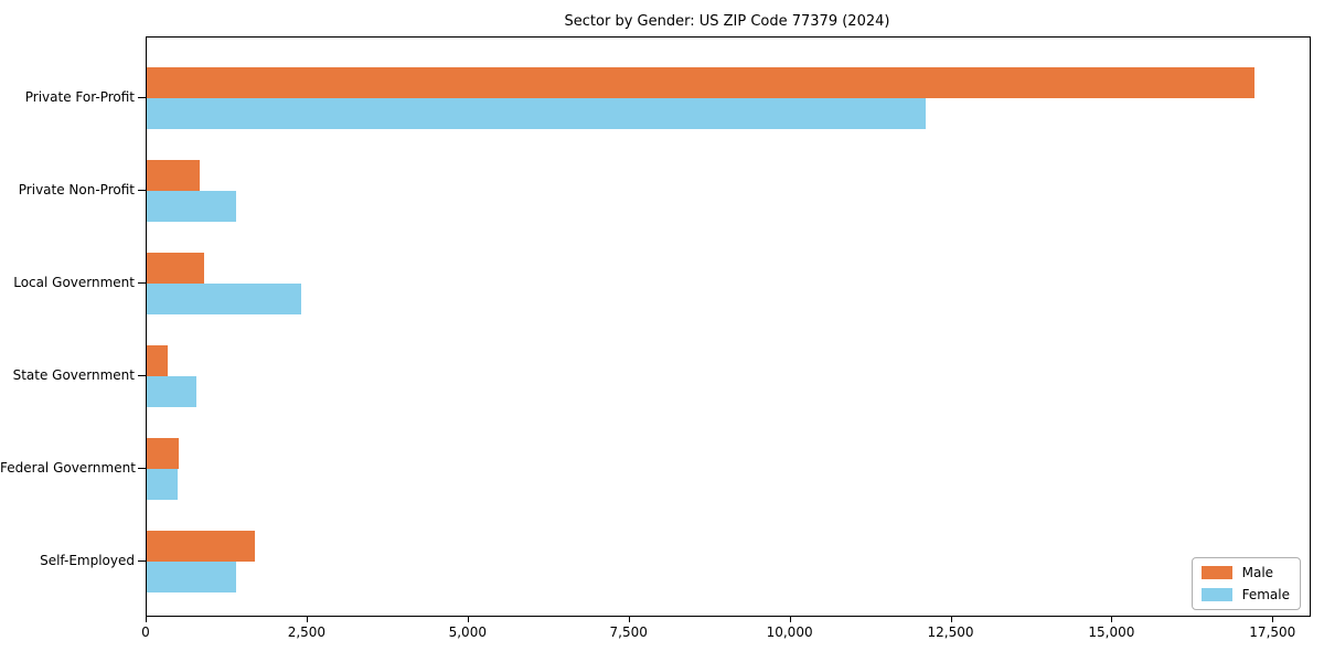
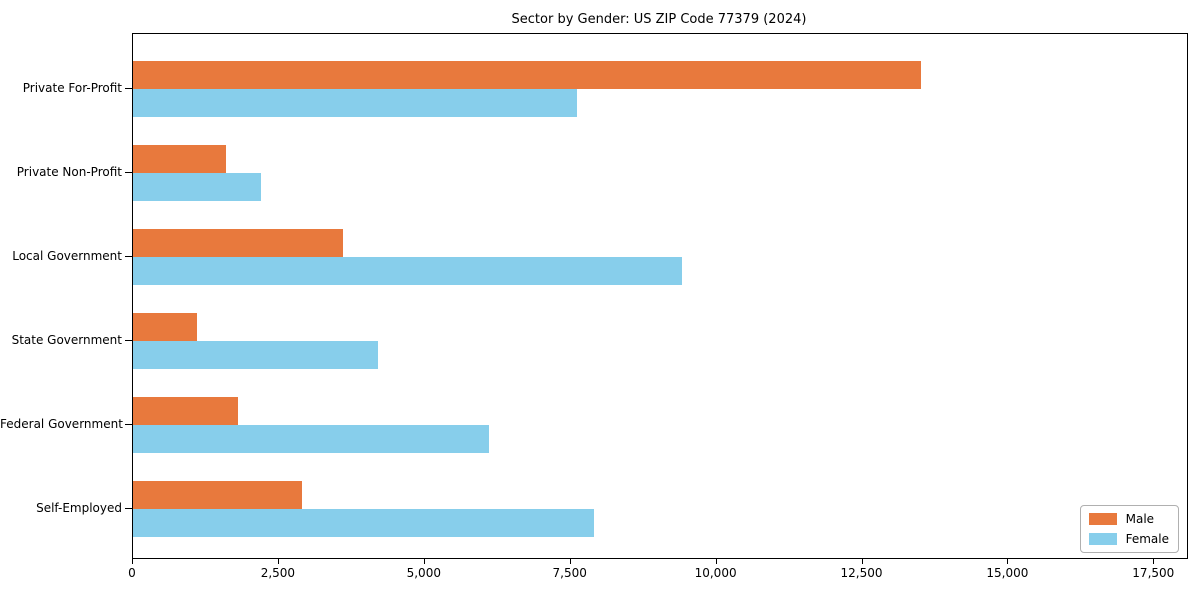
Male/Private For-Profit: 17200 -> 13500
Female/Private For-Profit: 12100 -> 7600
Male/Private Non-Profit: 800 -> 1600
Female/Private Non-Profit: 1400 -> 2200
Male/Local Government: 900 -> 3600
Female/Local Government: 2400 -> 9400
Male/State Government: 300 -> 1100
Female/State Government: 800 -> 4200
Male/Federal Government: 500 -> 1800
Female/Federal Government: 500 -> 6100
Male/Self-Employed: 1700 -> 2900
Female/Self-Employed: 1400 -> 7900
